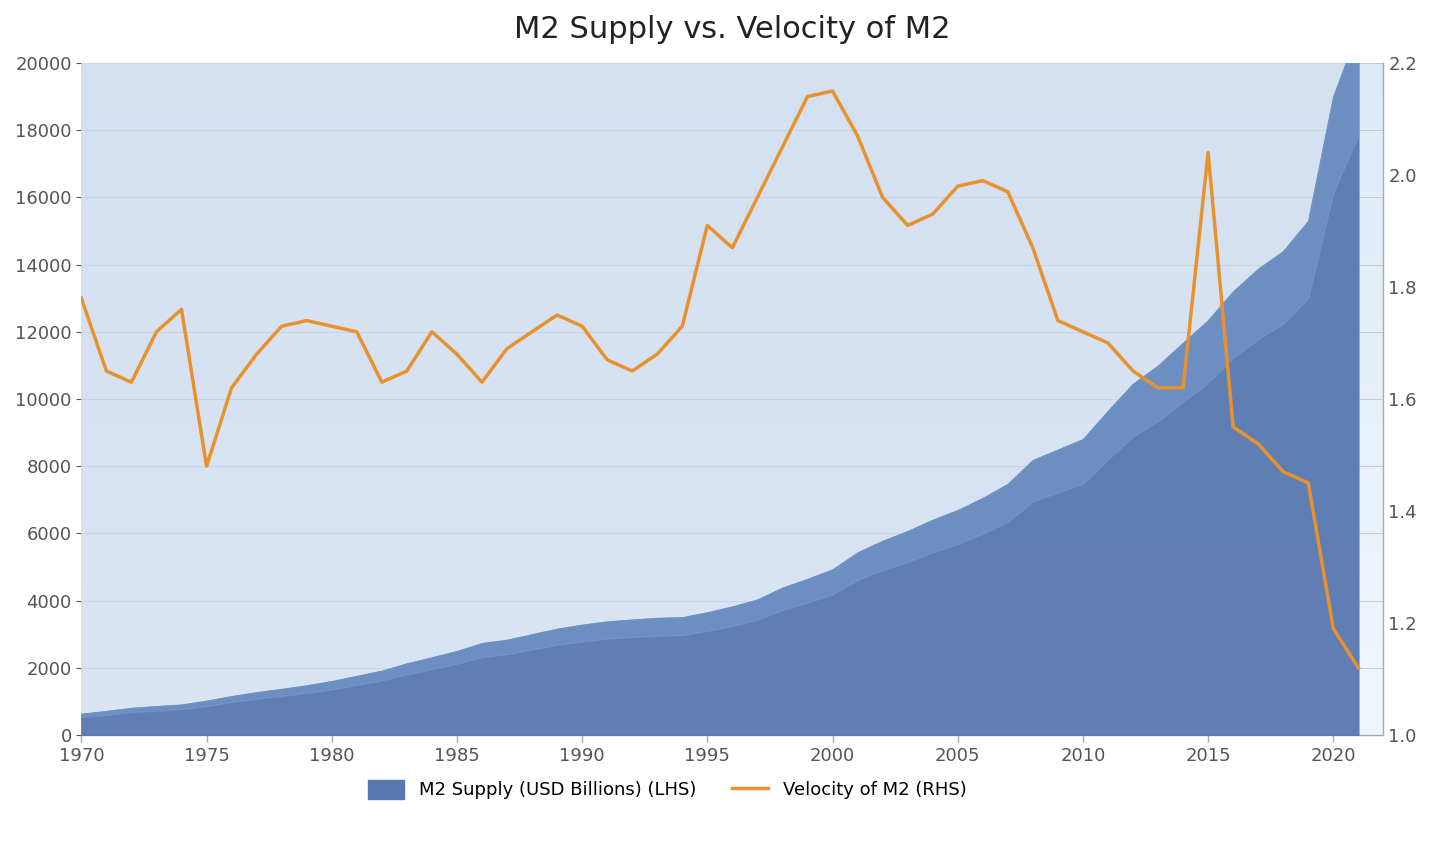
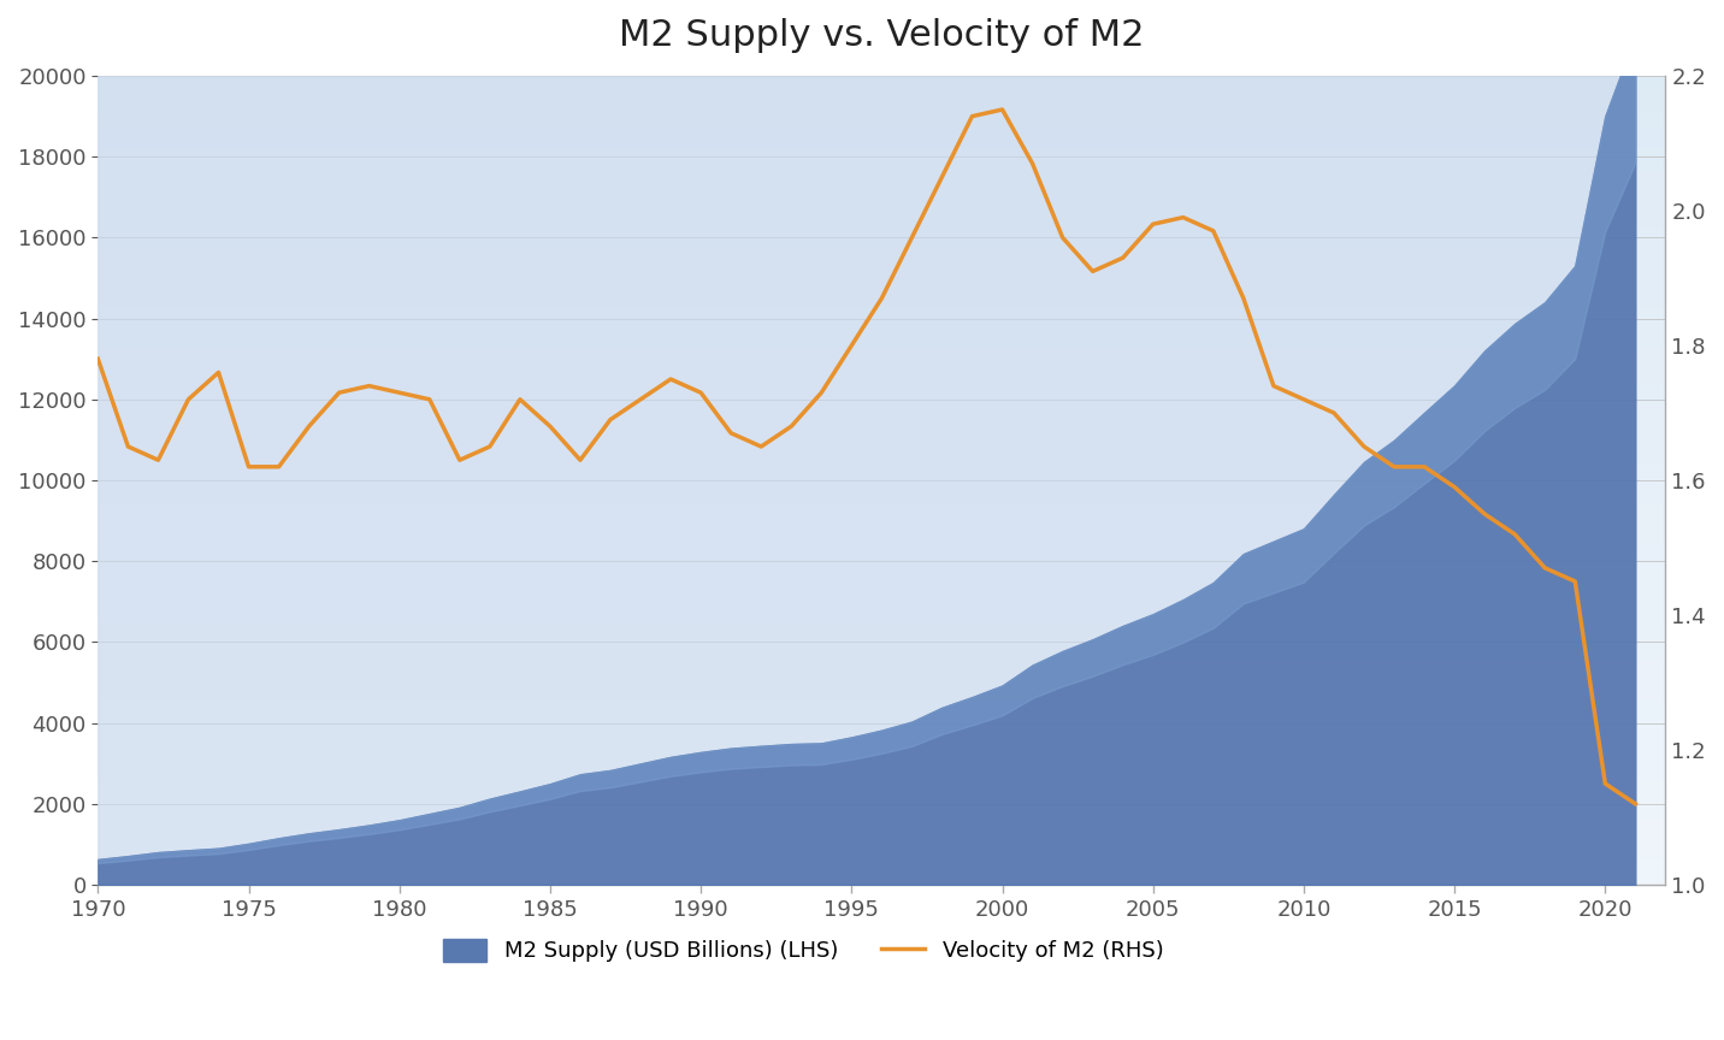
Velocity of M2 (RHS)/1975: 1.48 -> 1.62
Velocity of M2 (RHS)/1995: 1.91 -> 1.80
Velocity of M2 (RHS)/2015: 2.04 -> 1.59
Velocity of M2 (RHS)/2020: 1.19 -> 1.15
